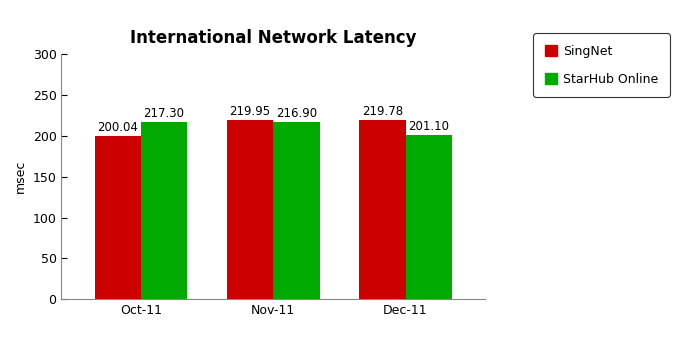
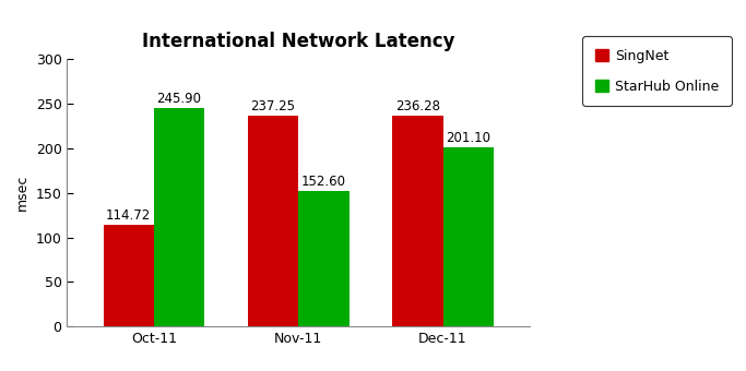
SingNet/Oct-11: 200.04 -> 114.72
StarHub Online/Oct-11: 217.30 -> 245.90
SingNet/Nov-11: 219.95 -> 237.25
StarHub Online/Nov-11: 216.90 -> 152.60
SingNet/Dec-11: 219.78 -> 236.28
